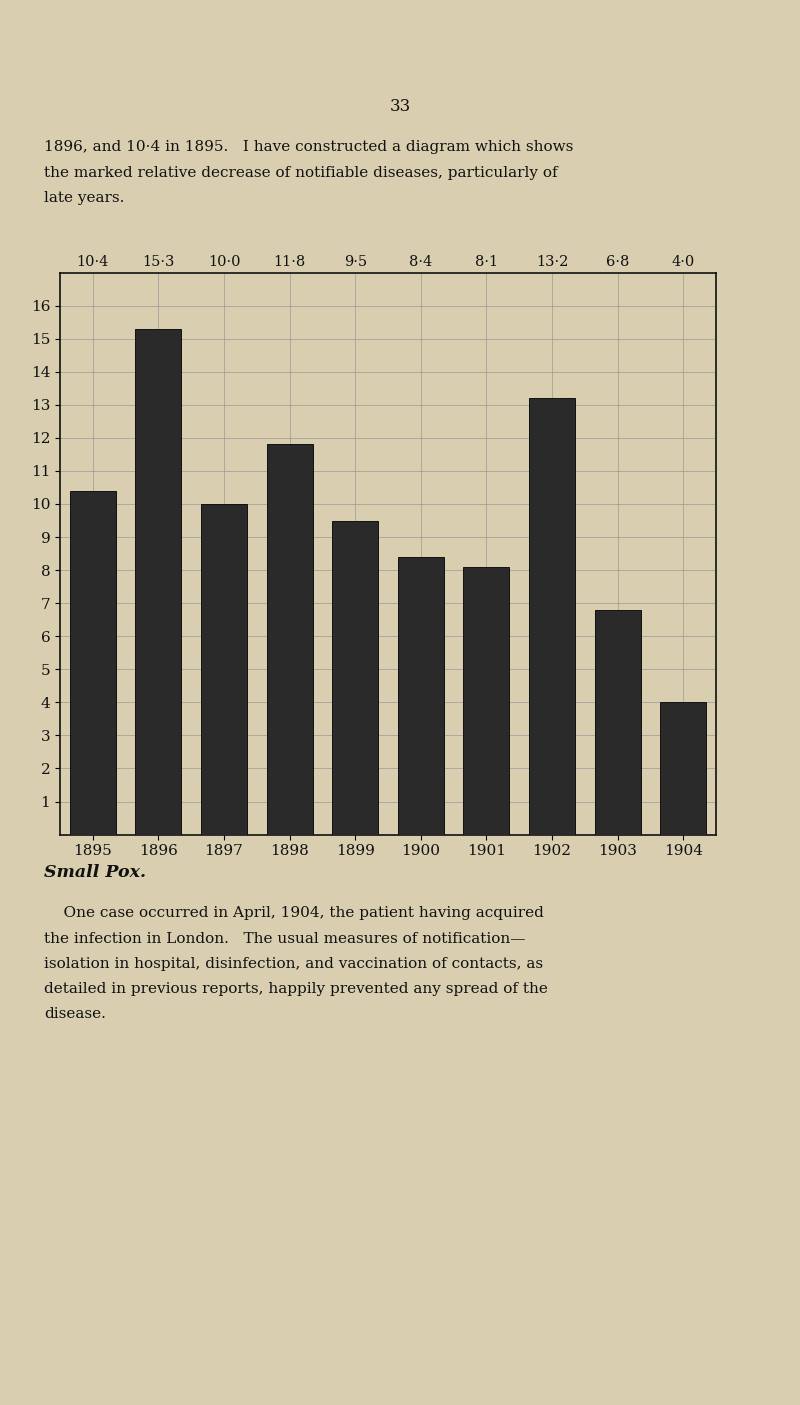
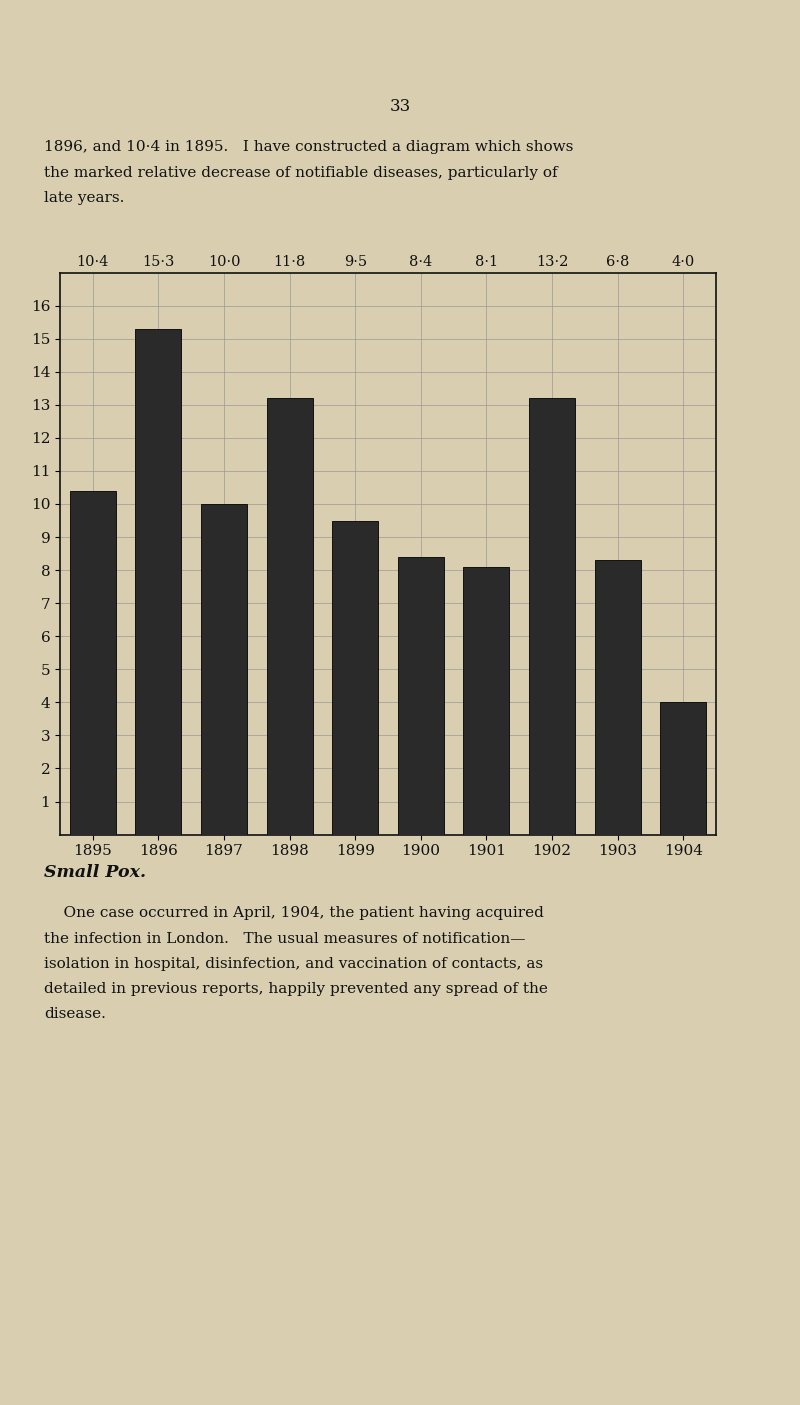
1898: 11.8 -> 13.2
1903: 6.8 -> 8.3
